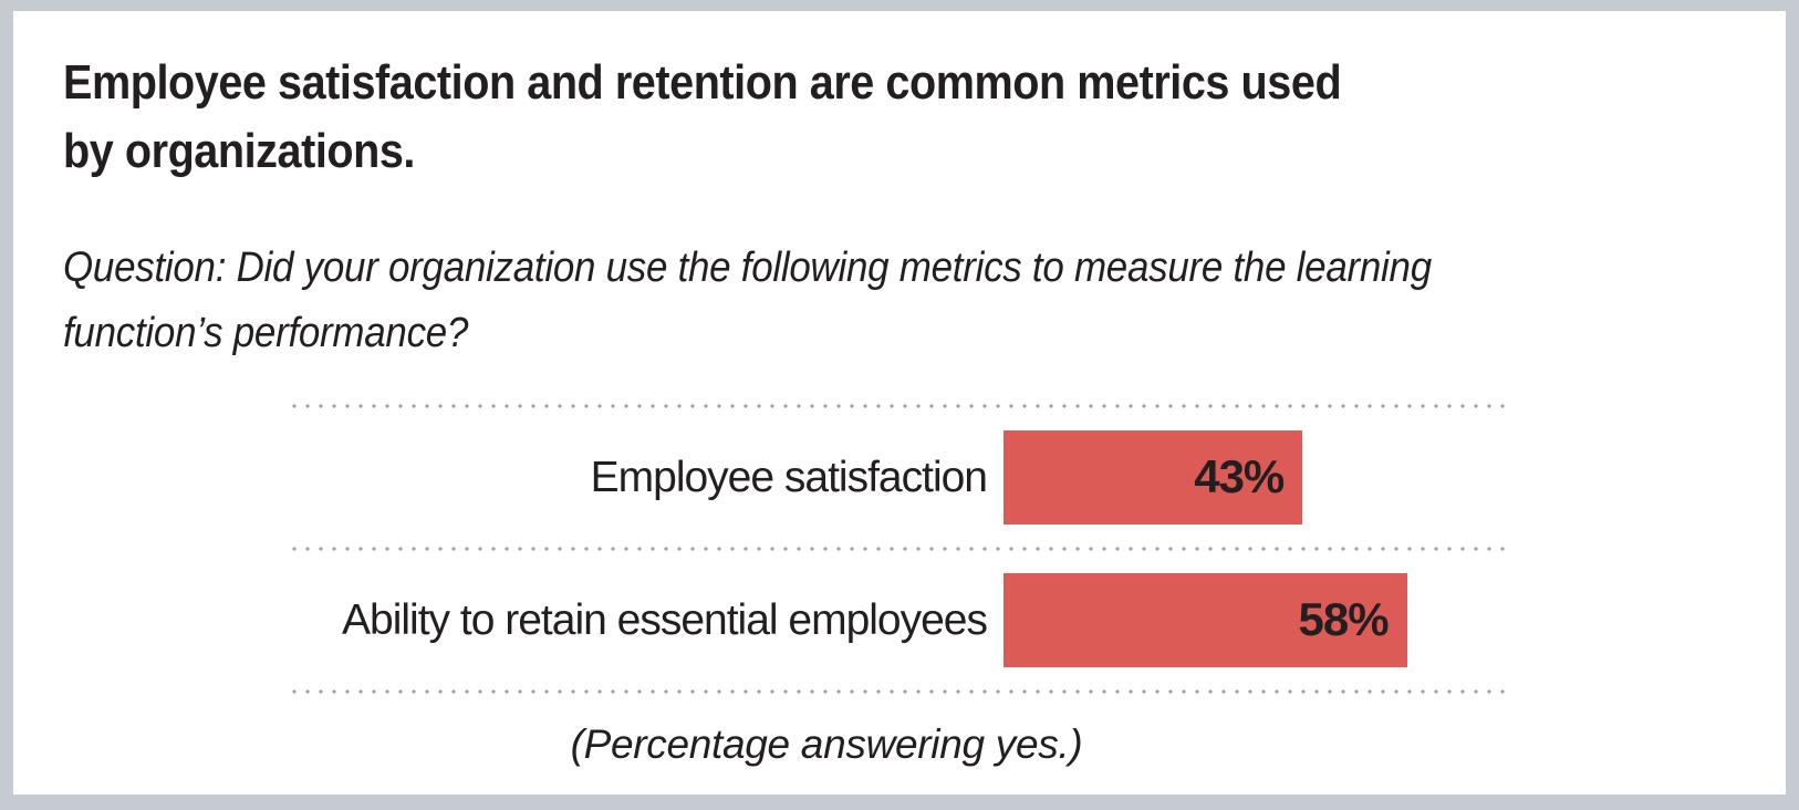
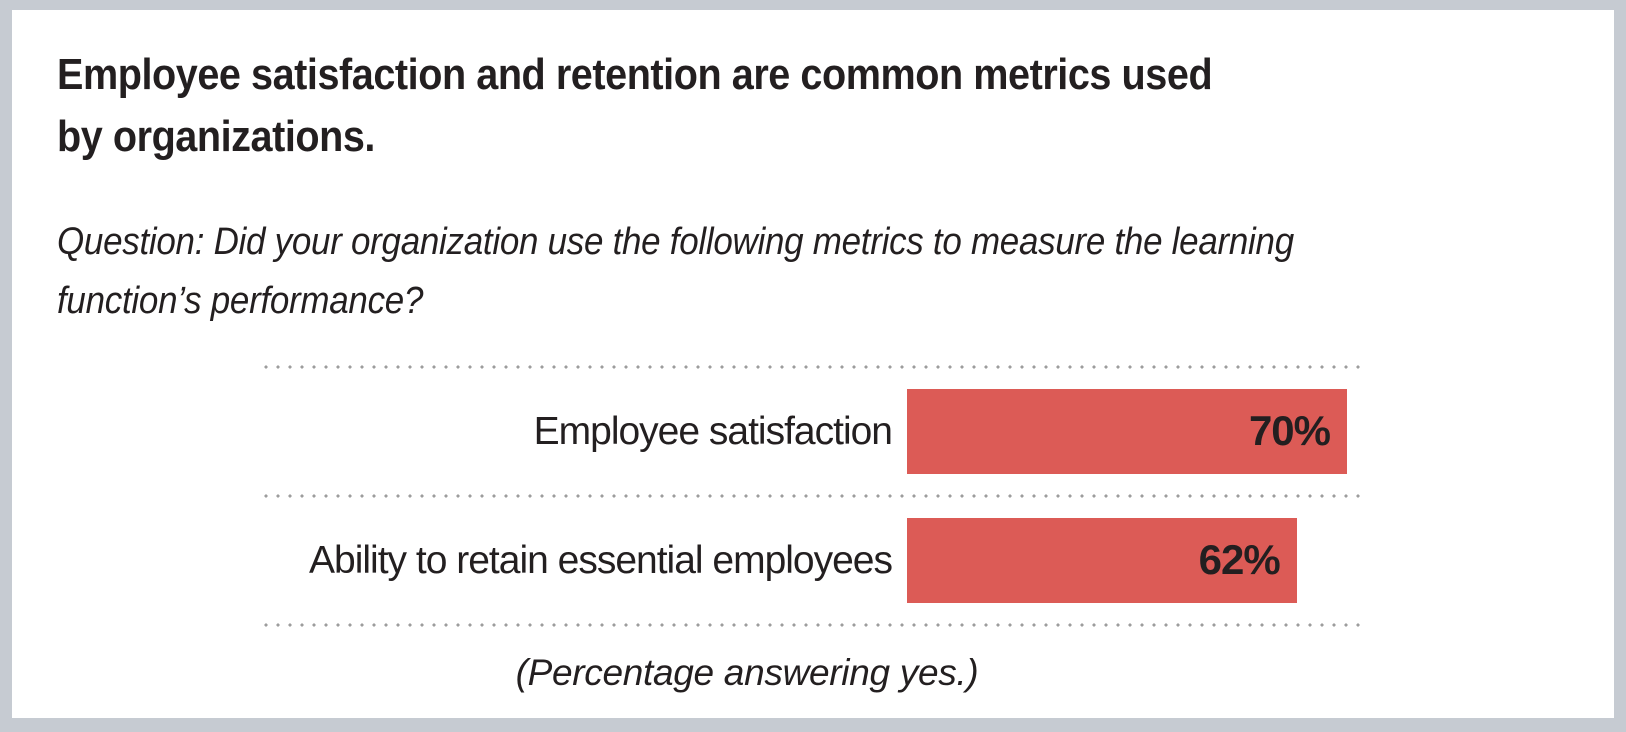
Employee satisfaction: 43% -> 70%
Ability to retain essential employees: 58% -> 62%
